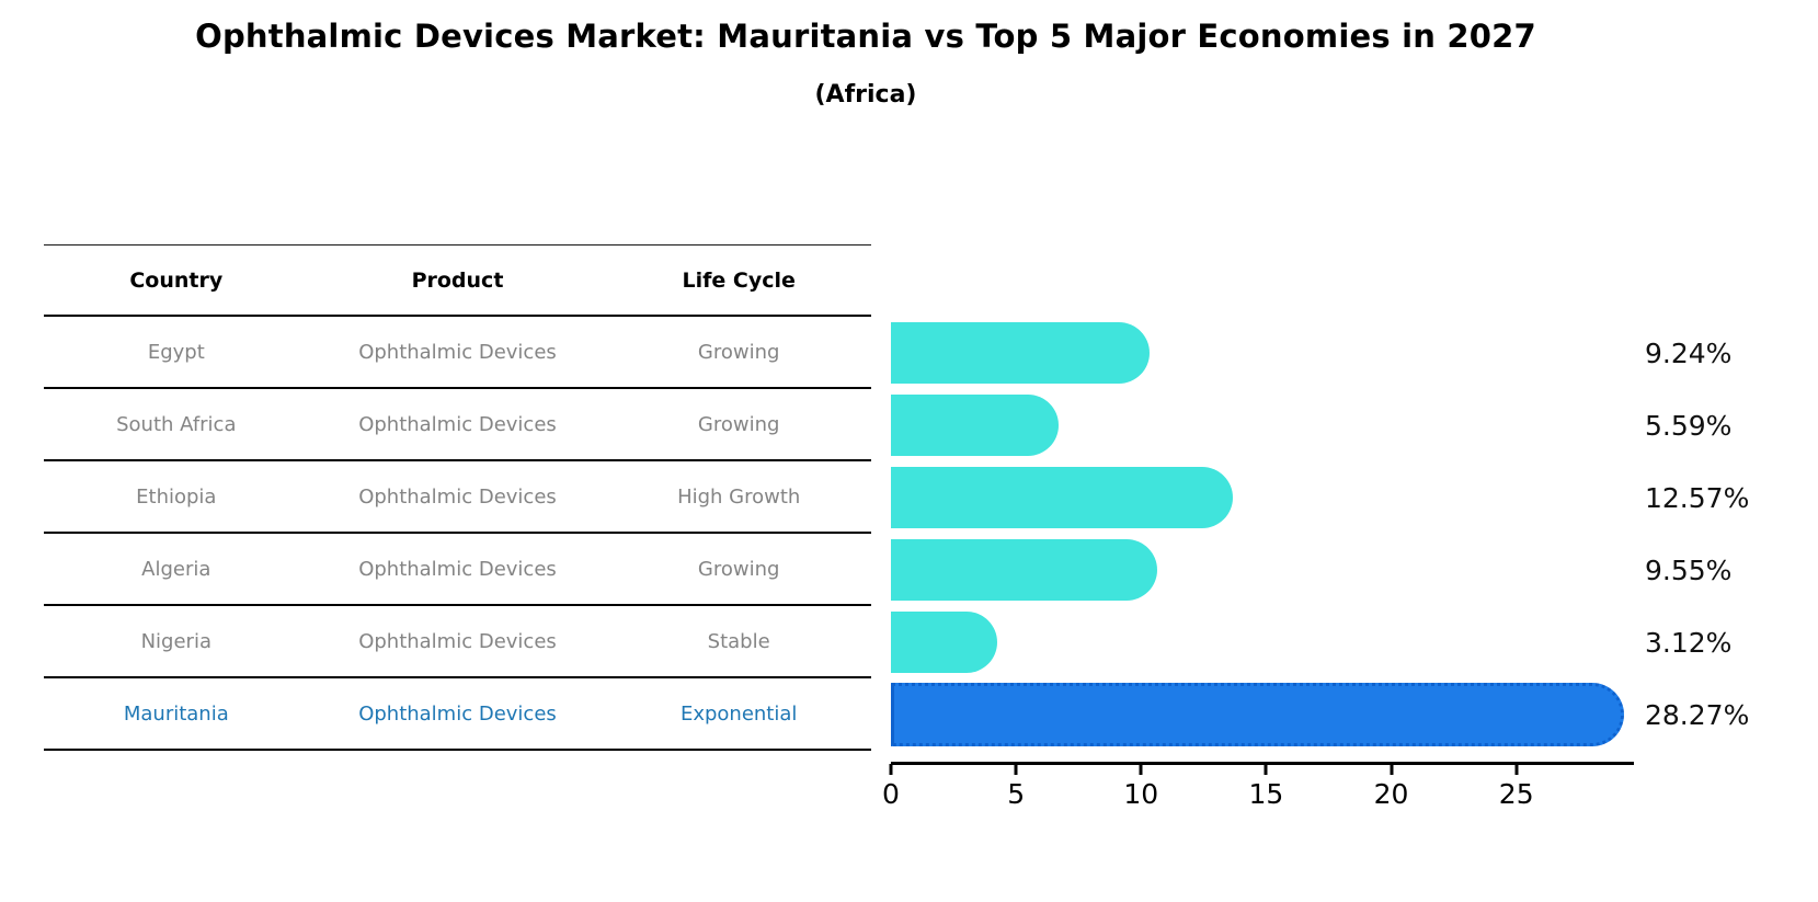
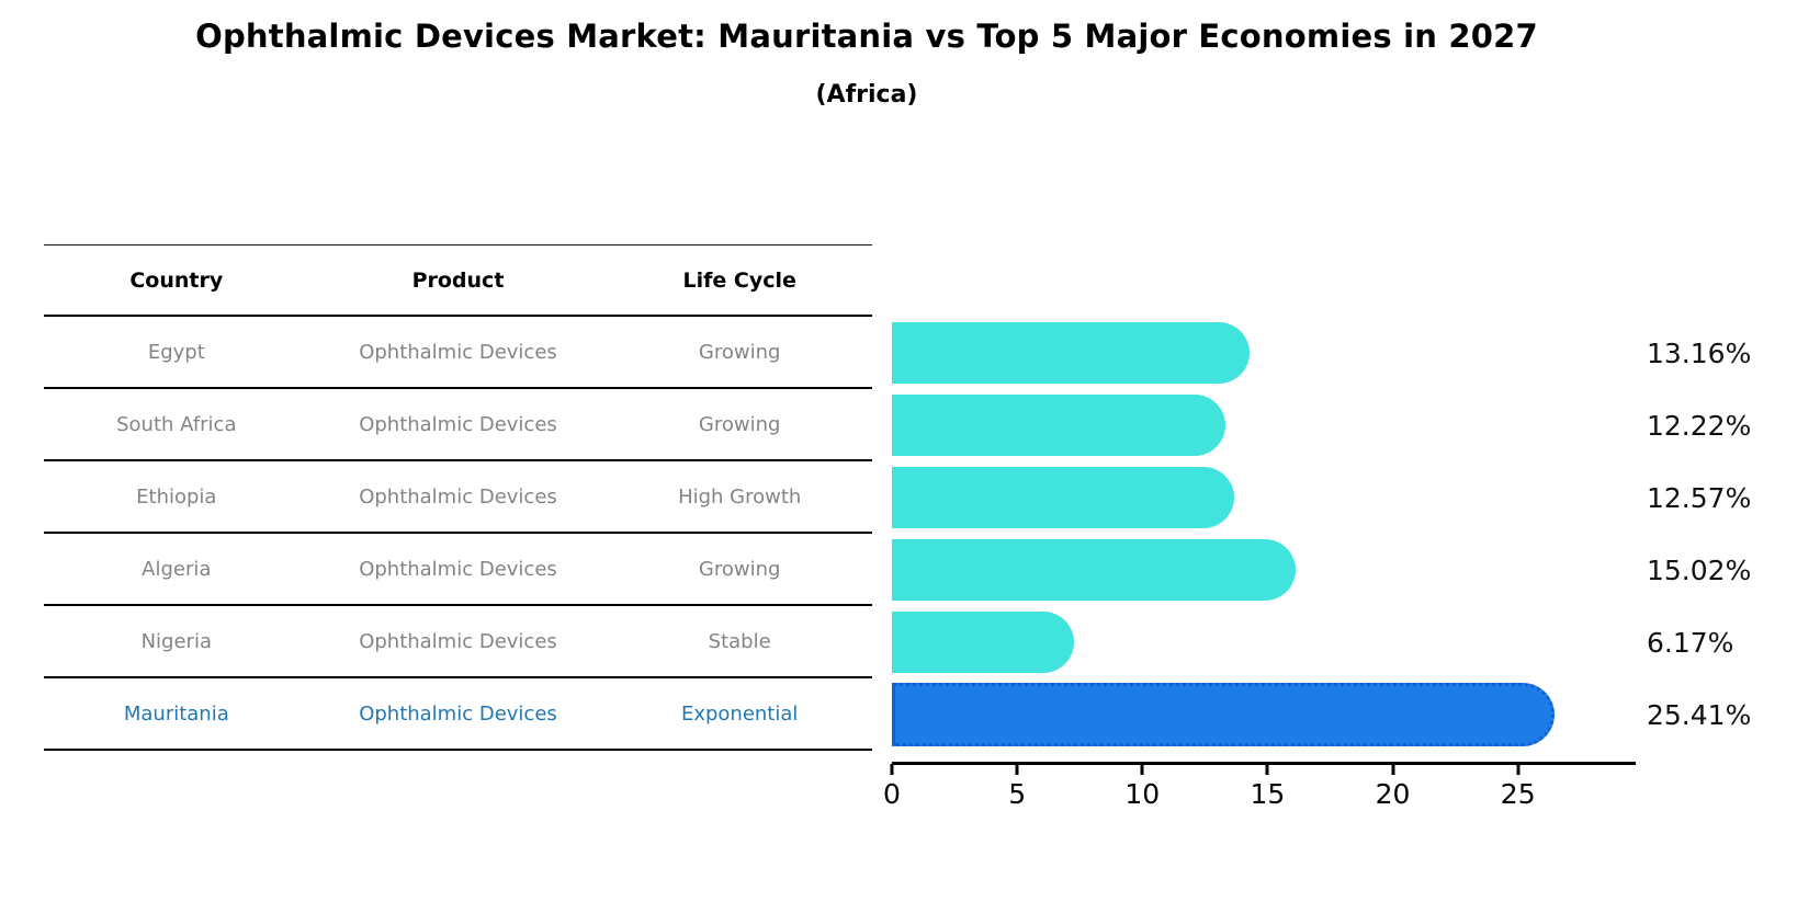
Egypt: 9.24% -> 13.16%
South Africa: 5.59% -> 12.22%
Algeria: 9.55% -> 15.02%
Nigeria: 3.12% -> 6.17%
Mauritania: 28.27% -> 25.41%
